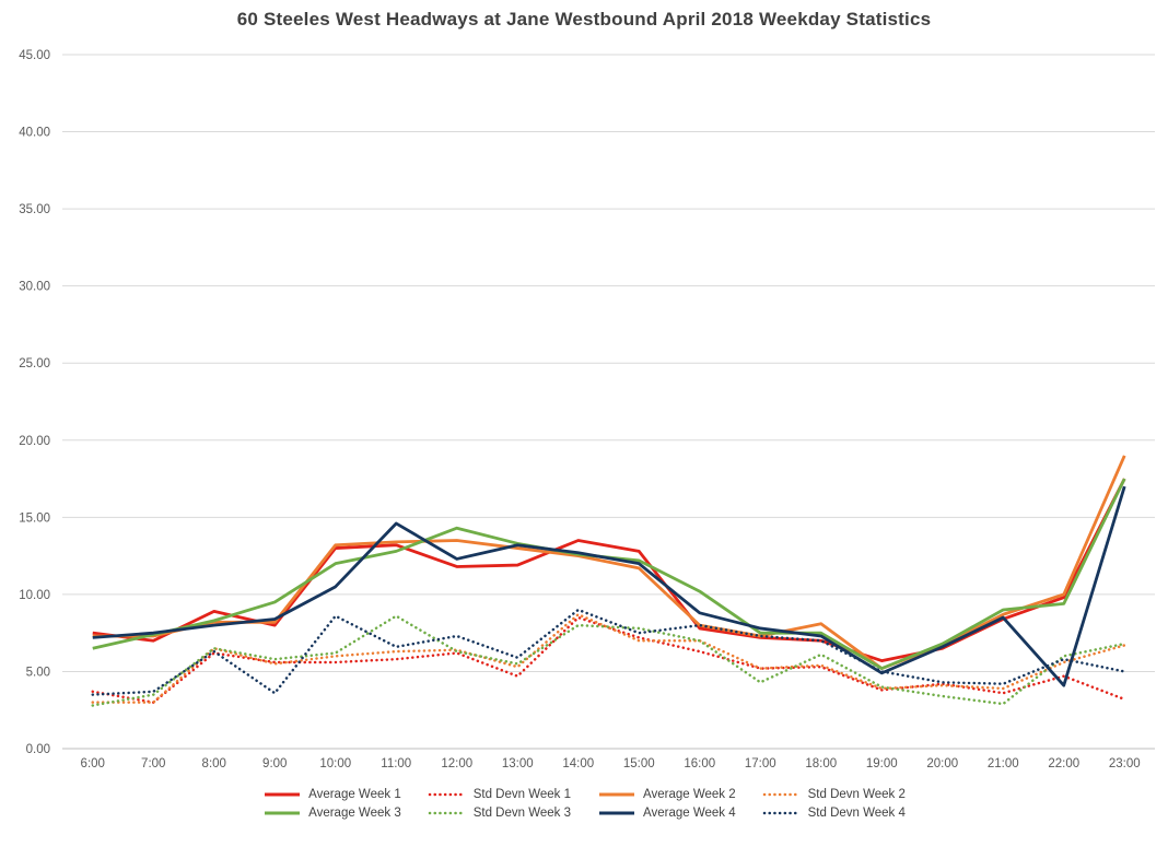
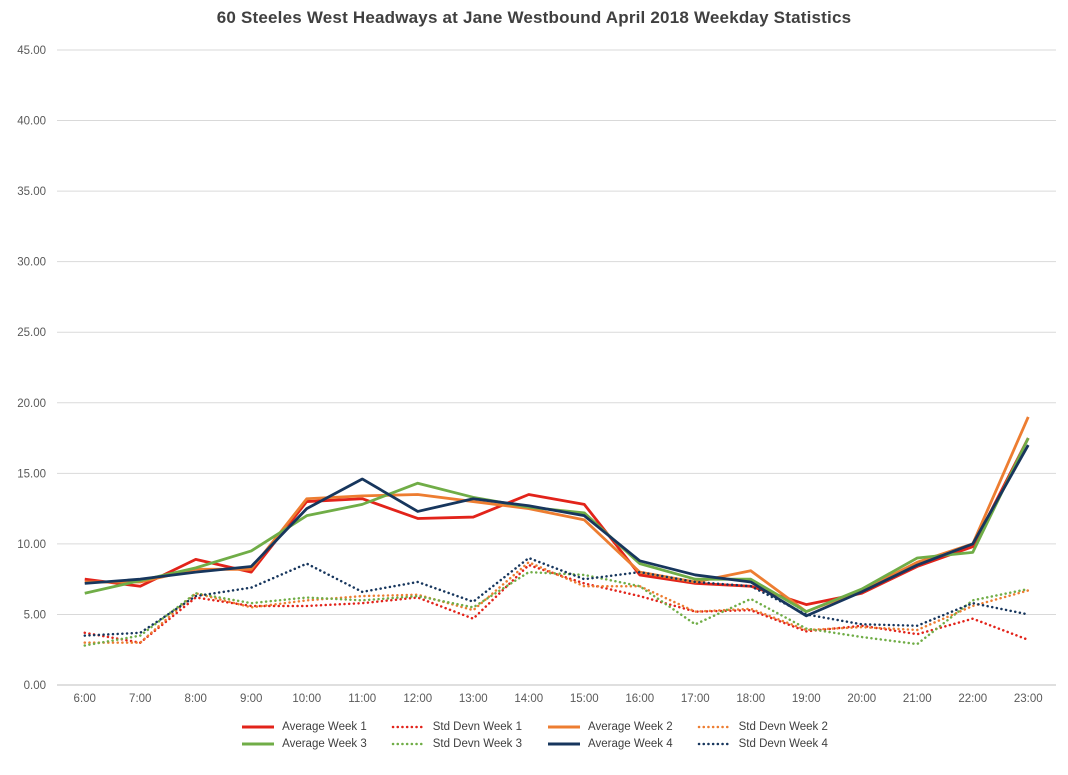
Std Devn Week 4/9:00: 3.6 -> 6.9
Average Week 4/10:00: 10.5 -> 12.5
Std Devn Week 3/11:00: 8.6 -> 6.0
Average Week 3/16:00: 10.2 -> 8.6
Average Week 4/22:00: 4.1 -> 10.0
